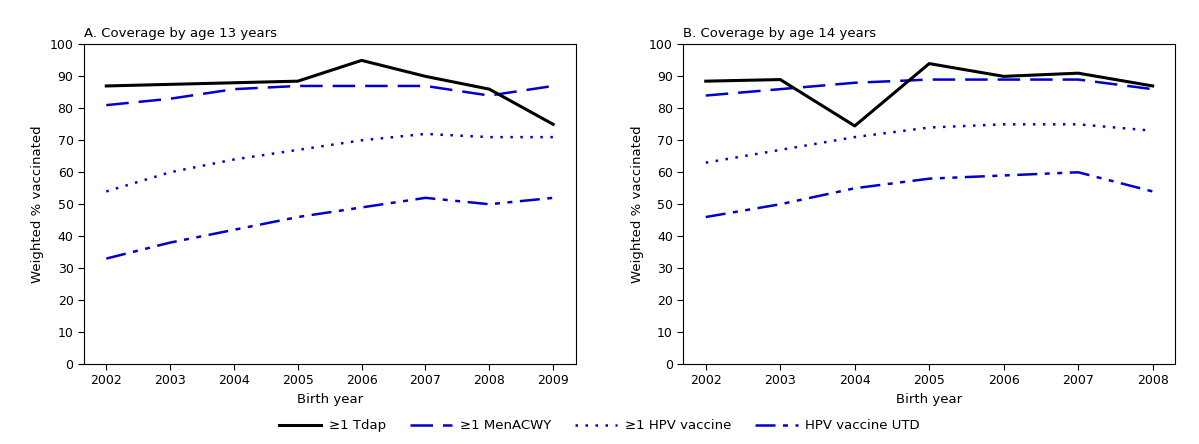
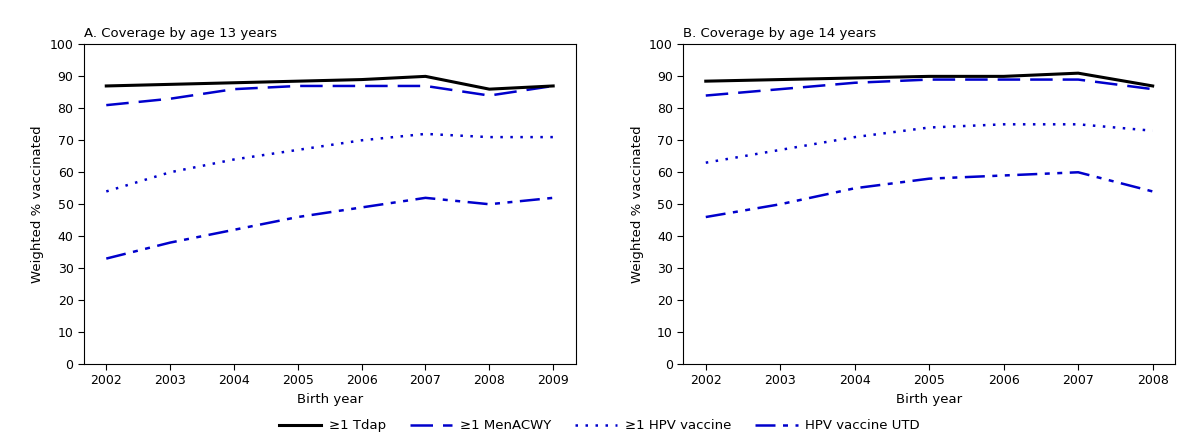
A. Coverage by age 13 years/≥1 Tdap/2006: 95.0 -> 89.0
A. Coverage by age 13 years/≥1 Tdap/2009: 75.0 -> 87.0
B. Coverage by age 14 years/≥1 Tdap/2004: 74.5 -> 89.5
B. Coverage by age 14 years/≥1 Tdap/2005: 94.0 -> 90.0
